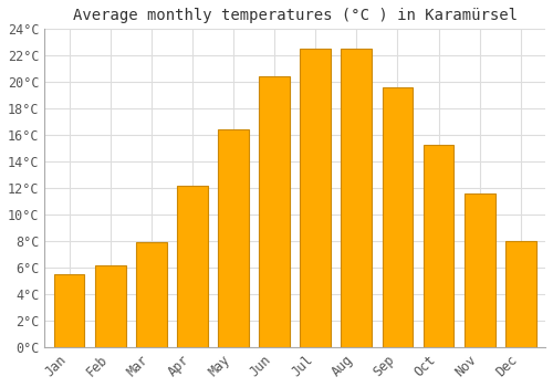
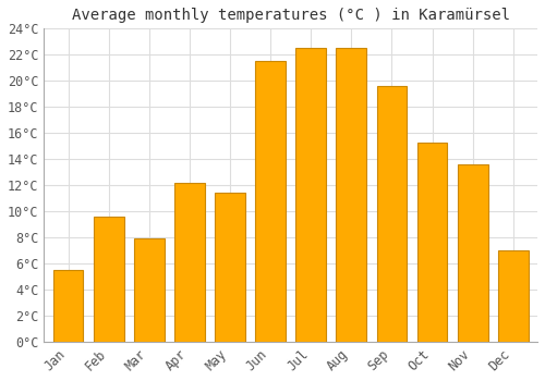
Feb: 6.2°C -> 9.6°C
May: 16.4°C -> 11.4°C
Jun: 20.4°C -> 21.5°C
Nov: 11.6°C -> 13.6°C
Dec: 8.0°C -> 7.0°C
